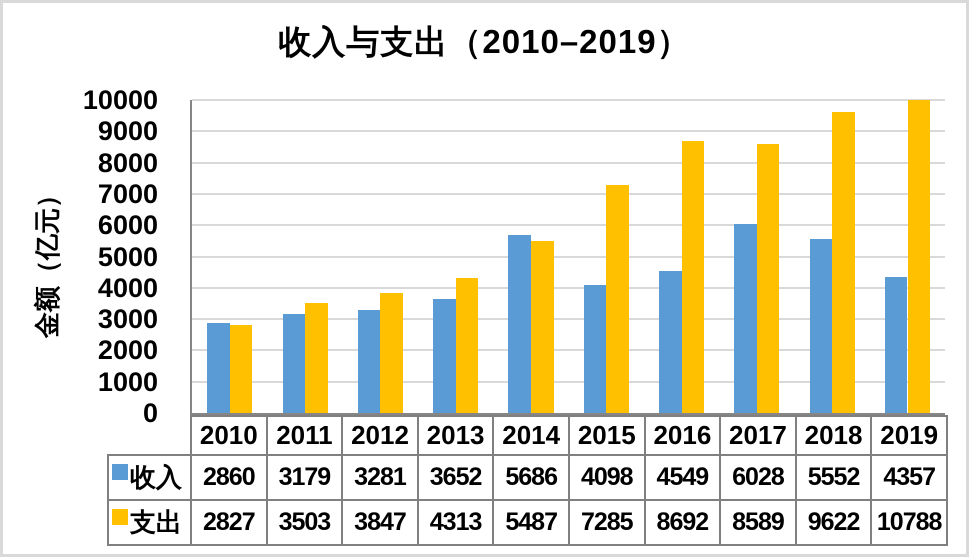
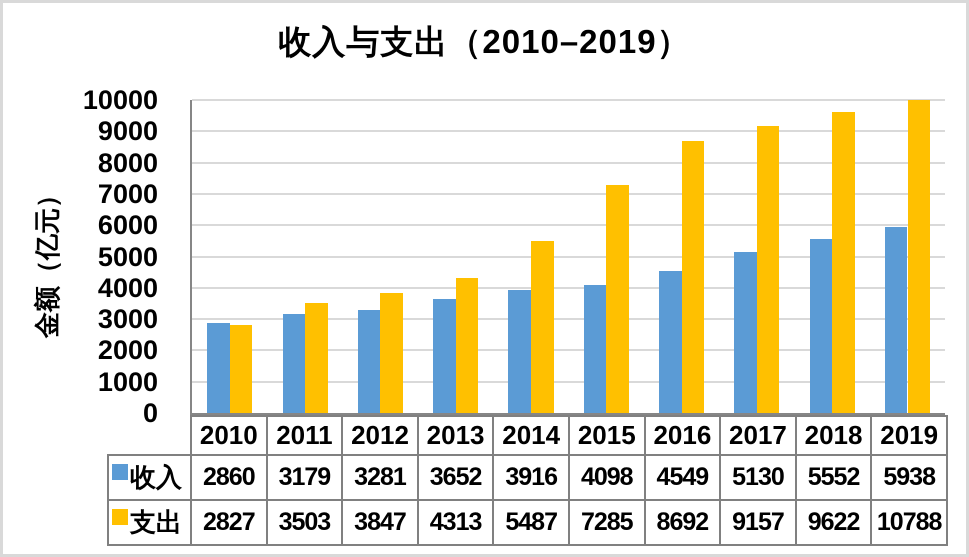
收入/2014: 5686 -> 3916
收入/2017: 6028 -> 5130
支出/2017: 8589 -> 9157
收入/2019: 4357 -> 5938
